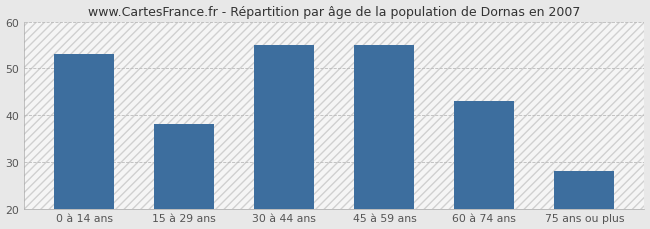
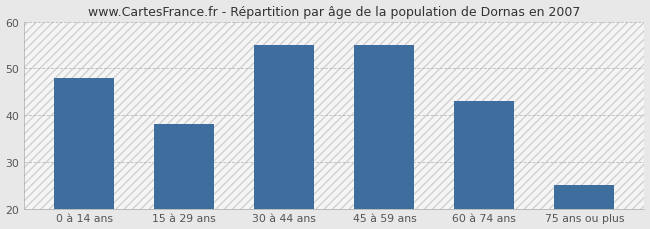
0 à 14 ans: 53 -> 48
75 ans ou plus: 28 -> 25
